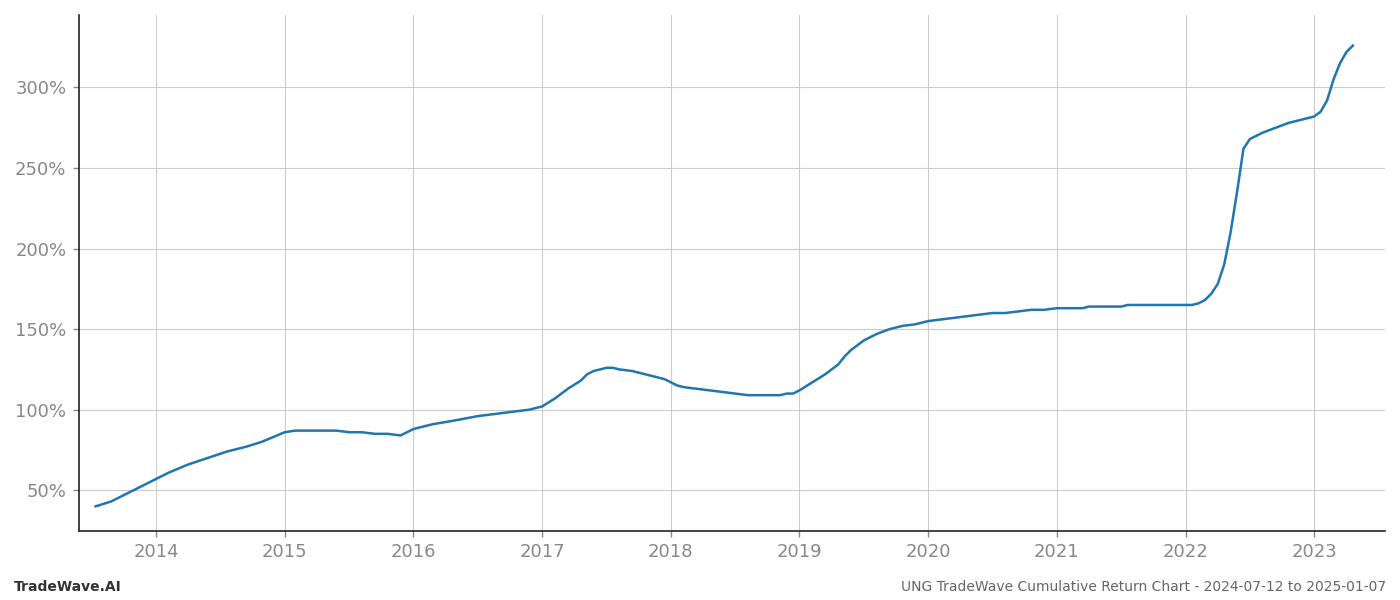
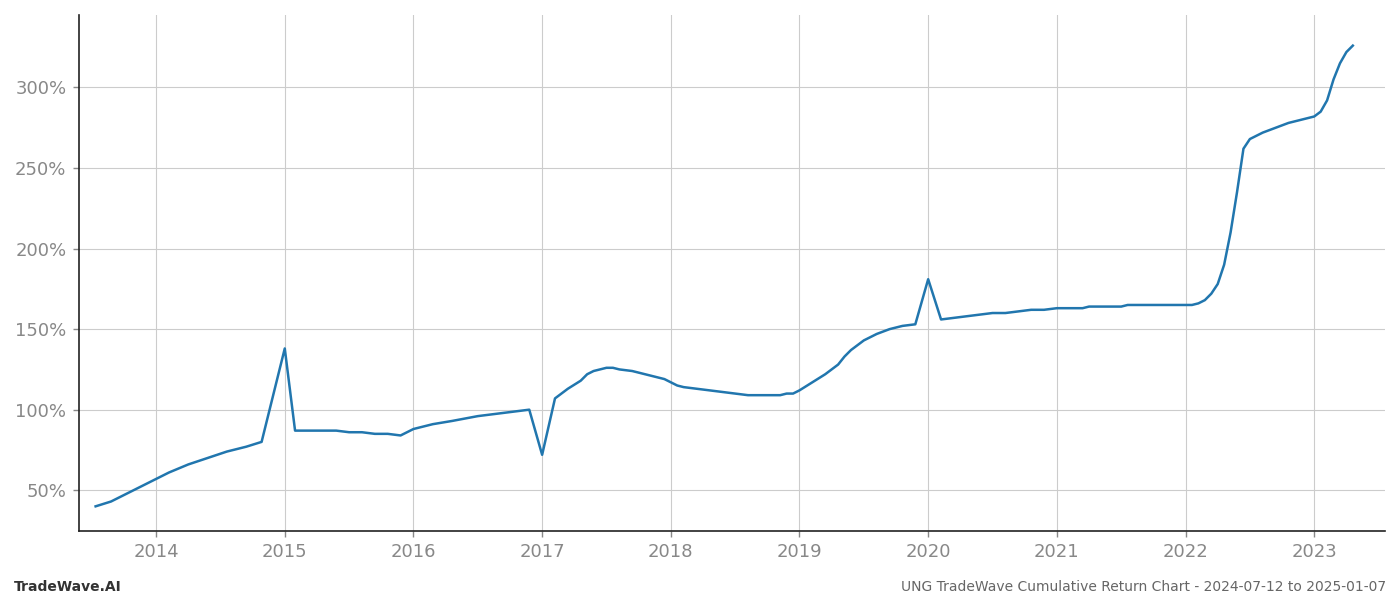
2015: 86% -> 138%
2017: 102% -> 72%
2020: 155% -> 181%
